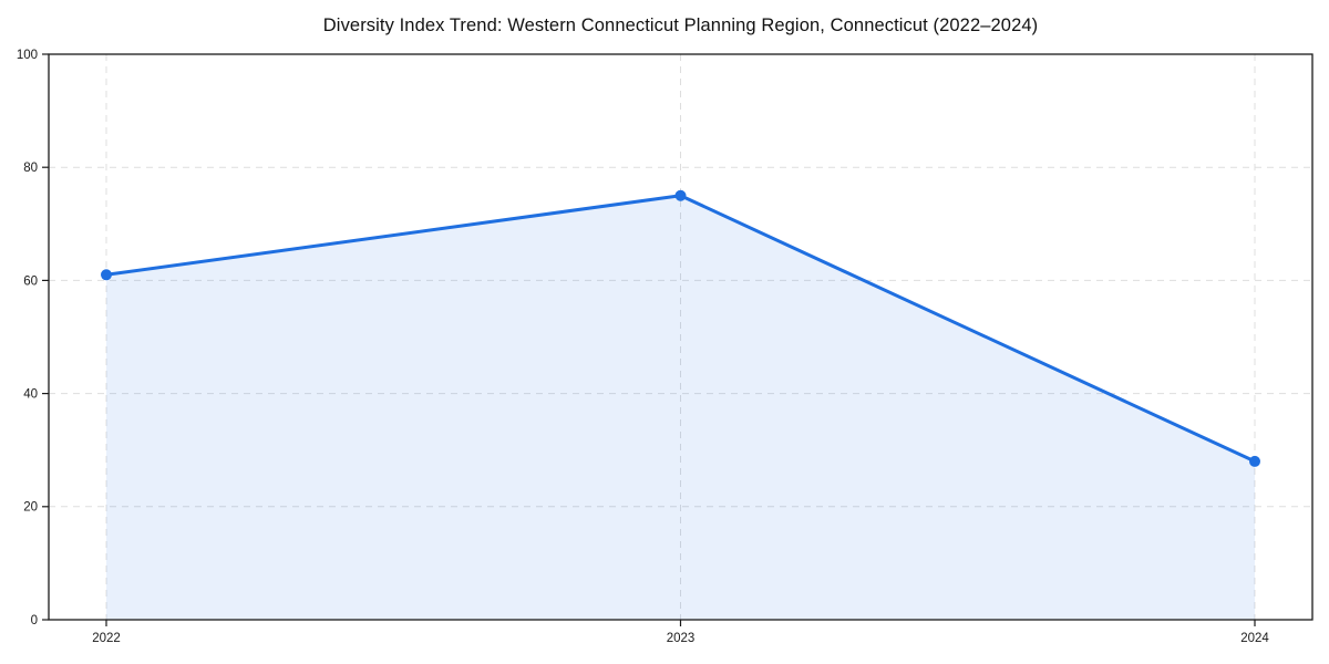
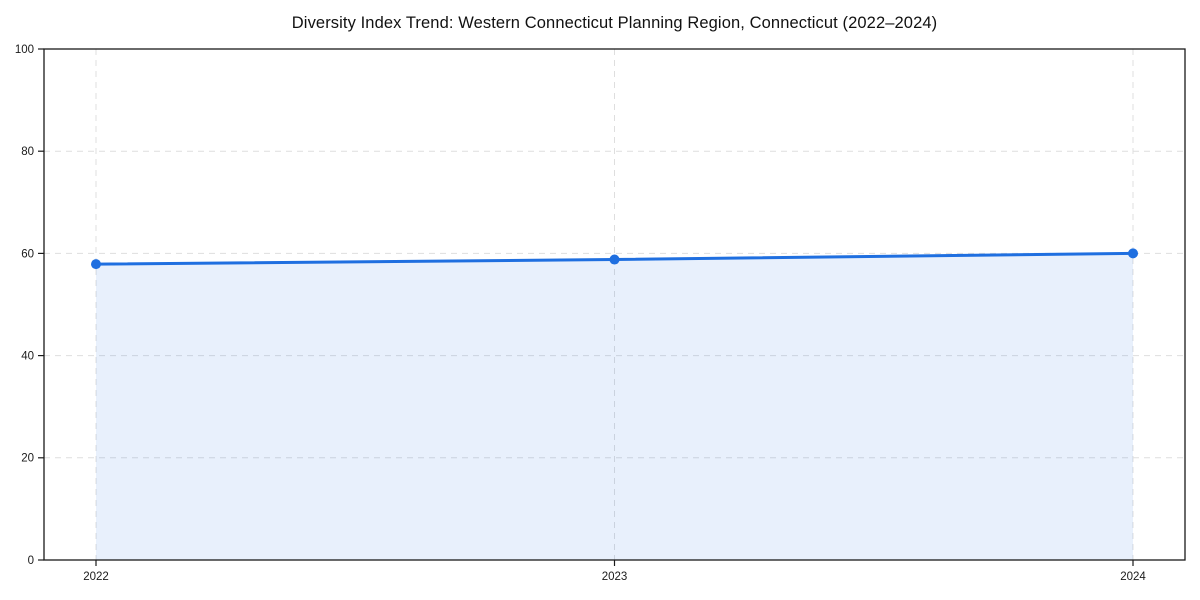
2022: 61 -> 58
2023: 75 -> 59
2024: 28 -> 60
